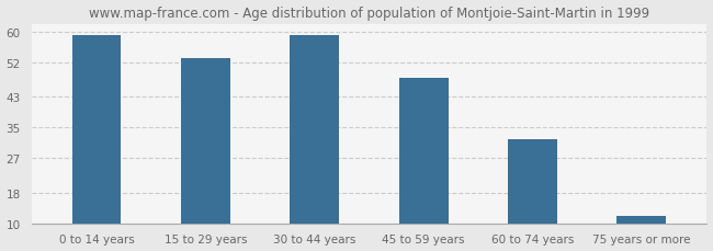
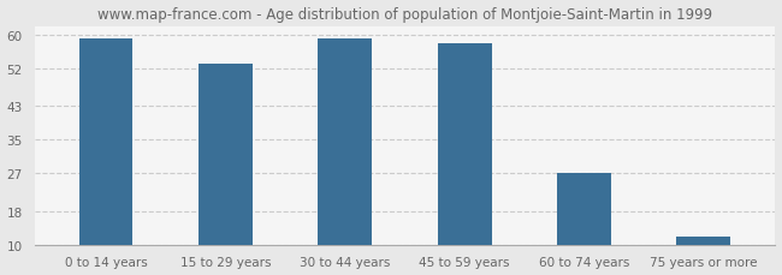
45 to 59 years: 48 -> 58
60 to 74 years: 32 -> 27
